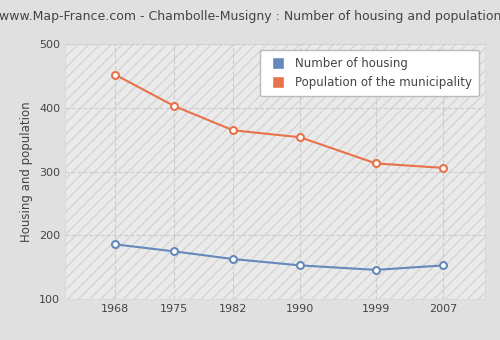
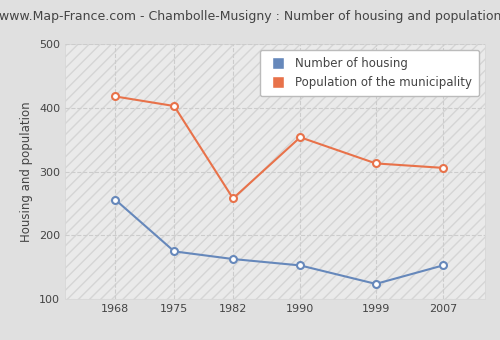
Number of housing/1968: 186 -> 256
Population of the municipality/1968: 452 -> 418
Population of the municipality/1982: 365 -> 258
Number of housing/1999: 146 -> 124
